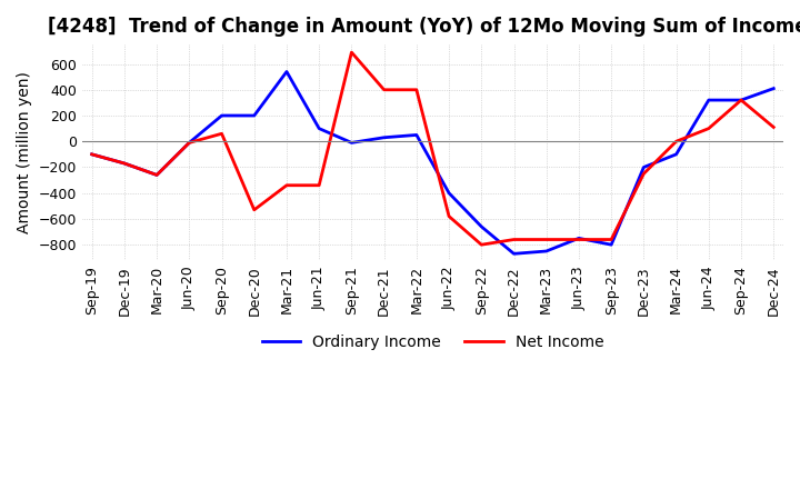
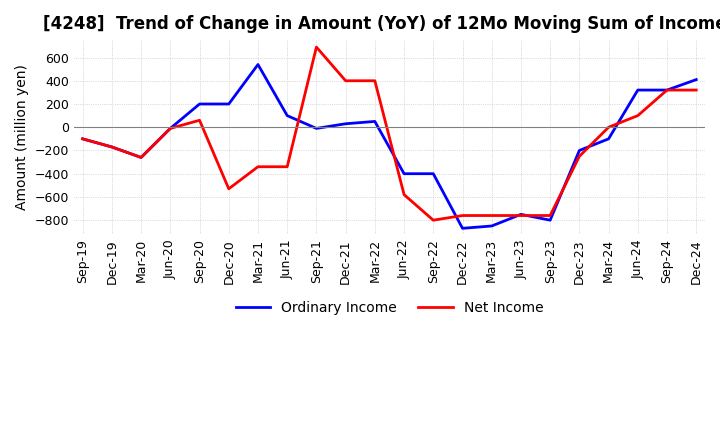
Ordinary Income/Sep-22: -660 -> -400
Net Income/Dec-24: 110 -> 320
